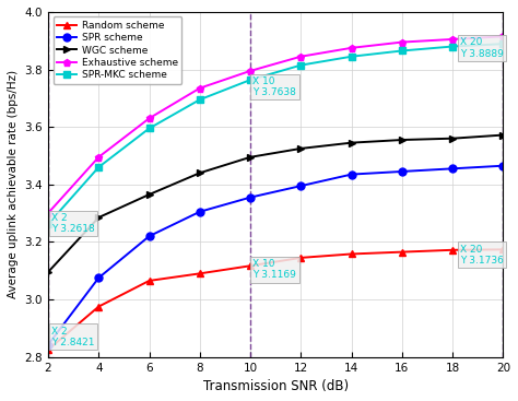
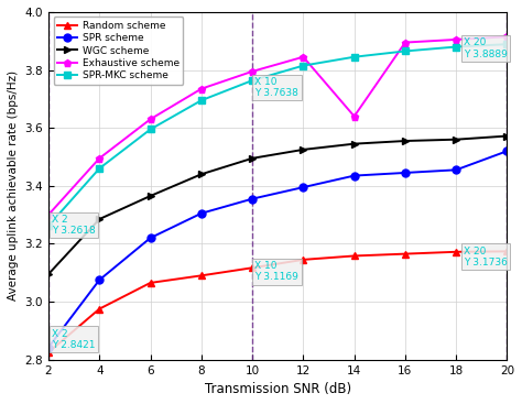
Exhaustive scheme/14: 3.875 -> 3.640
SPR scheme/20: 3.465 -> 3.520
